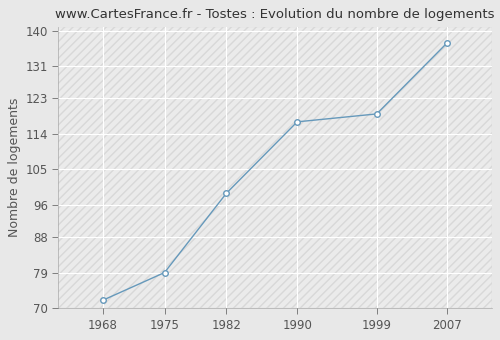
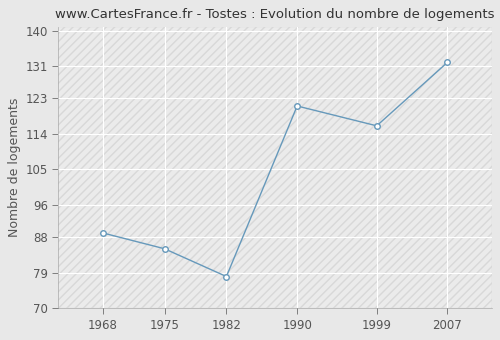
1968: 72 -> 89
1975: 79 -> 85
1982: 99 -> 78
1990: 117 -> 121
1999: 119 -> 116
2007: 137 -> 132
